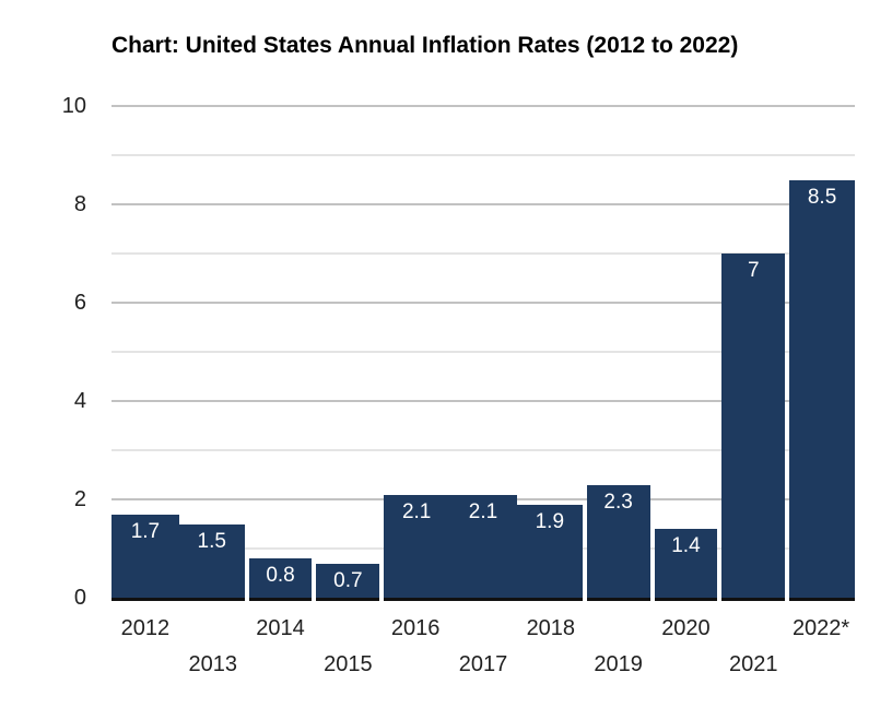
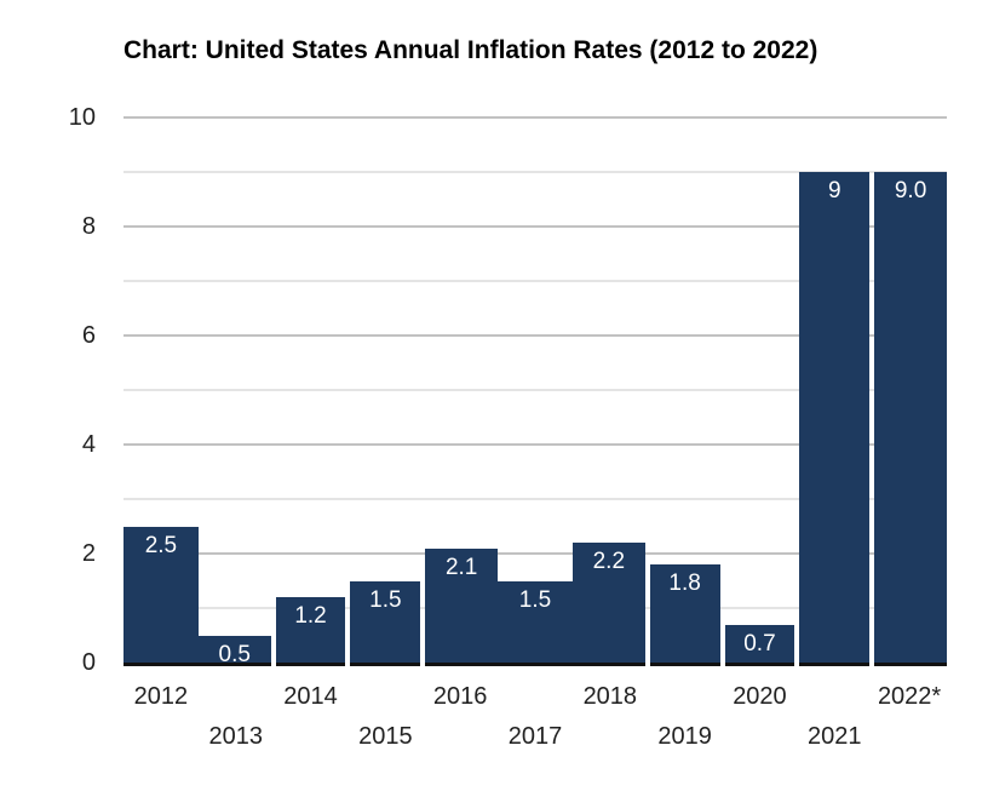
2012: 1.7 -> 2.5
2013: 1.5 -> 0.5
2014: 0.8 -> 1.2
2015: 0.7 -> 1.5
2017: 2.1 -> 1.5
2018: 1.9 -> 2.2
2019: 2.3 -> 1.8
2020: 1.4 -> 0.7
2021: 7 -> 9
2022*: 8.5 -> 9.0
